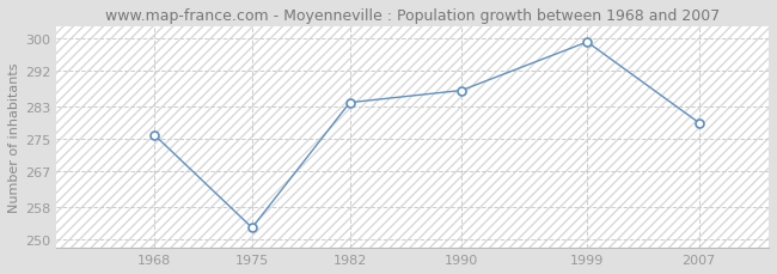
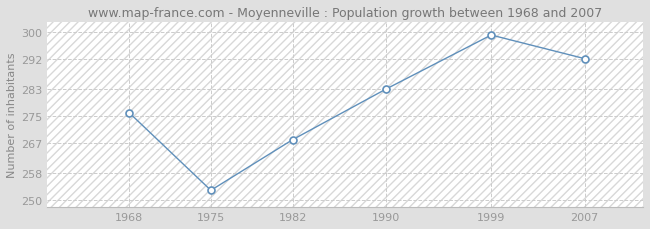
1982: 284 -> 268
1990: 287 -> 283
2007: 279 -> 292
